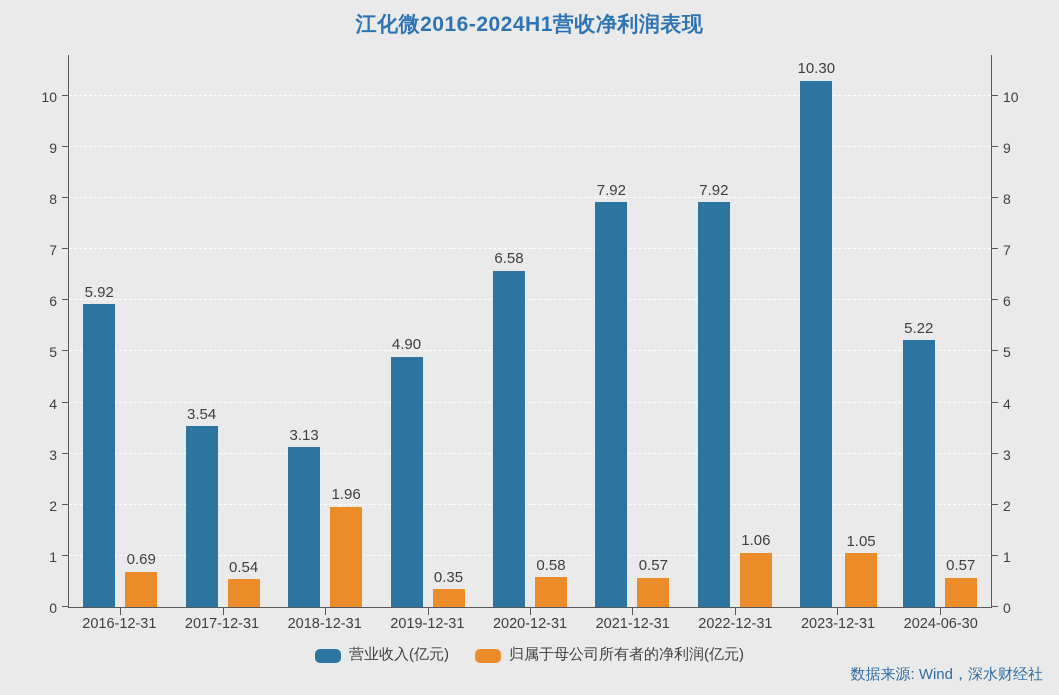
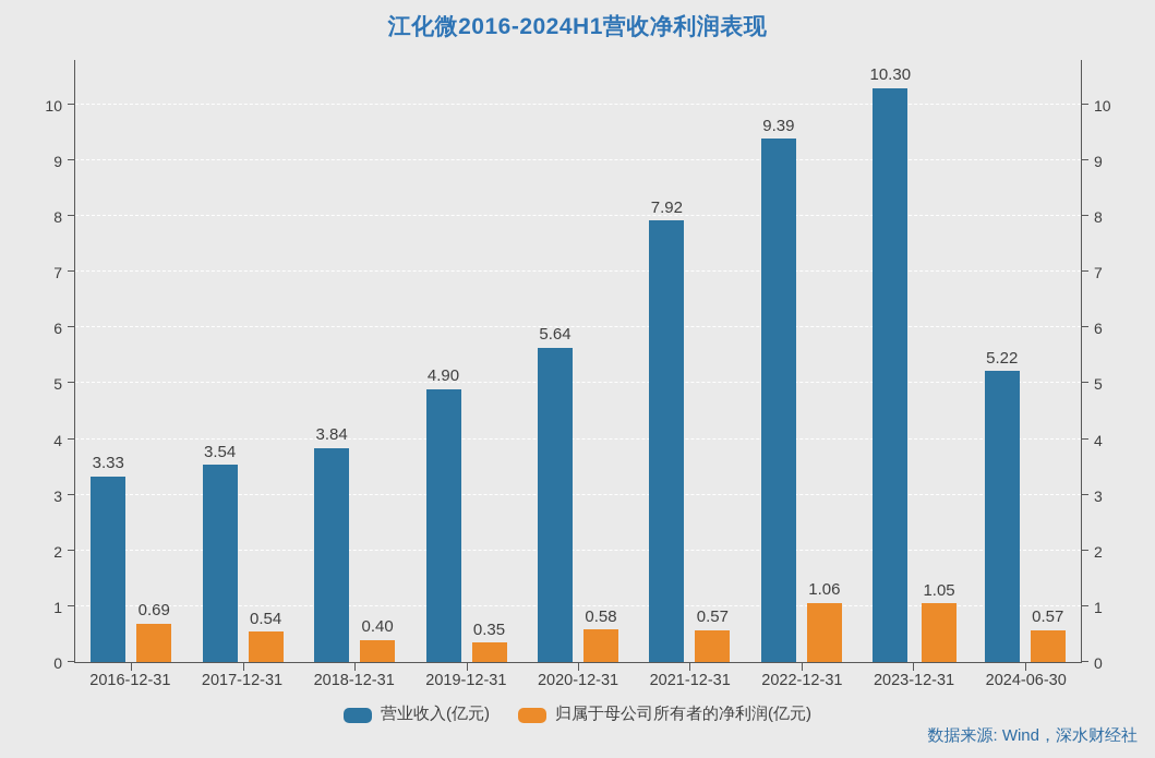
营业收入(亿元)/2016-12-31: 5.92 -> 3.33
营业收入(亿元)/2018-12-31: 3.13 -> 3.84
归属于母公司所有者的净利润(亿元)/2018-12-31: 1.96 -> 0.40
营业收入(亿元)/2020-12-31: 6.58 -> 5.64
营业收入(亿元)/2022-12-31: 7.92 -> 9.39
